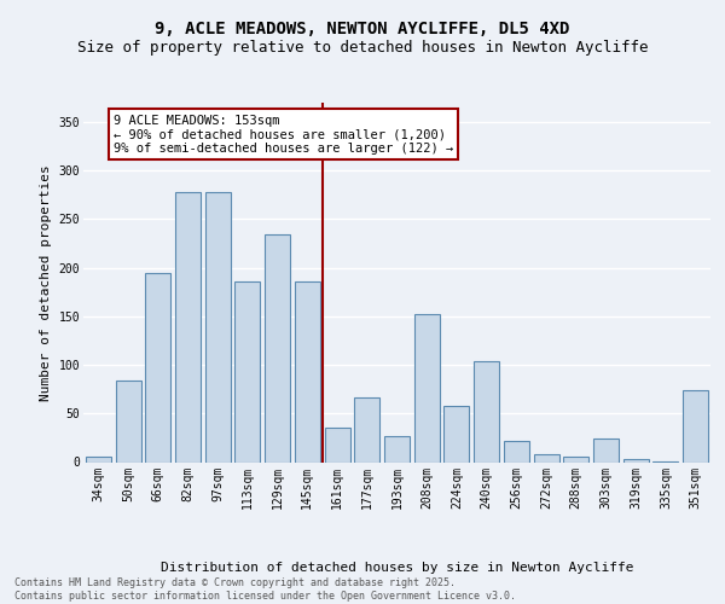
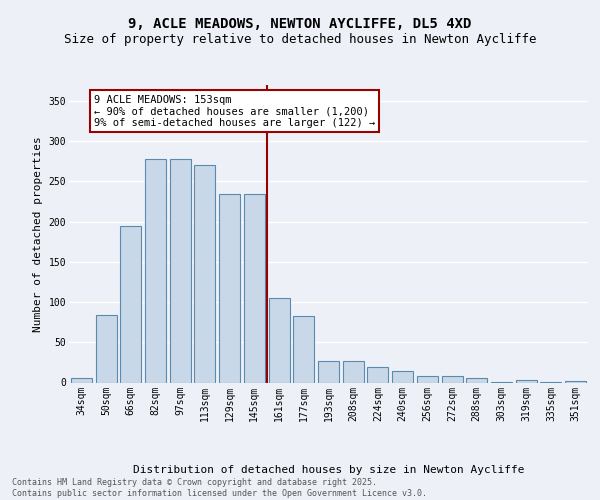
113sqm: 186 -> 270
145sqm: 186 -> 235
161sqm: 36 -> 105
177sqm: 66 -> 83
208sqm: 152 -> 27
224sqm: 58 -> 19
240sqm: 104 -> 14
256sqm: 22 -> 8
303sqm: 24 -> 1
351sqm: 74 -> 2
